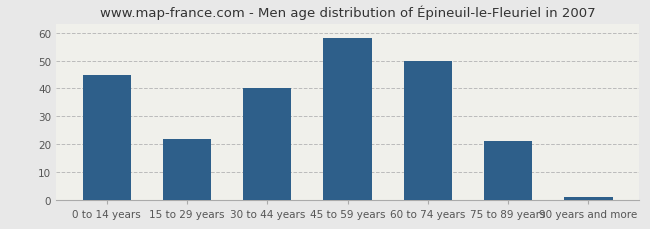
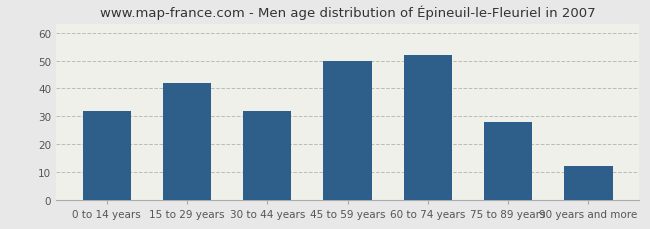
0 to 14 years: 45 -> 32
15 to 29 years: 22 -> 42
30 to 44 years: 40 -> 32
45 to 59 years: 58 -> 50
60 to 74 years: 50 -> 52
75 to 89 years: 21 -> 28
90 years and more: 1 -> 12
